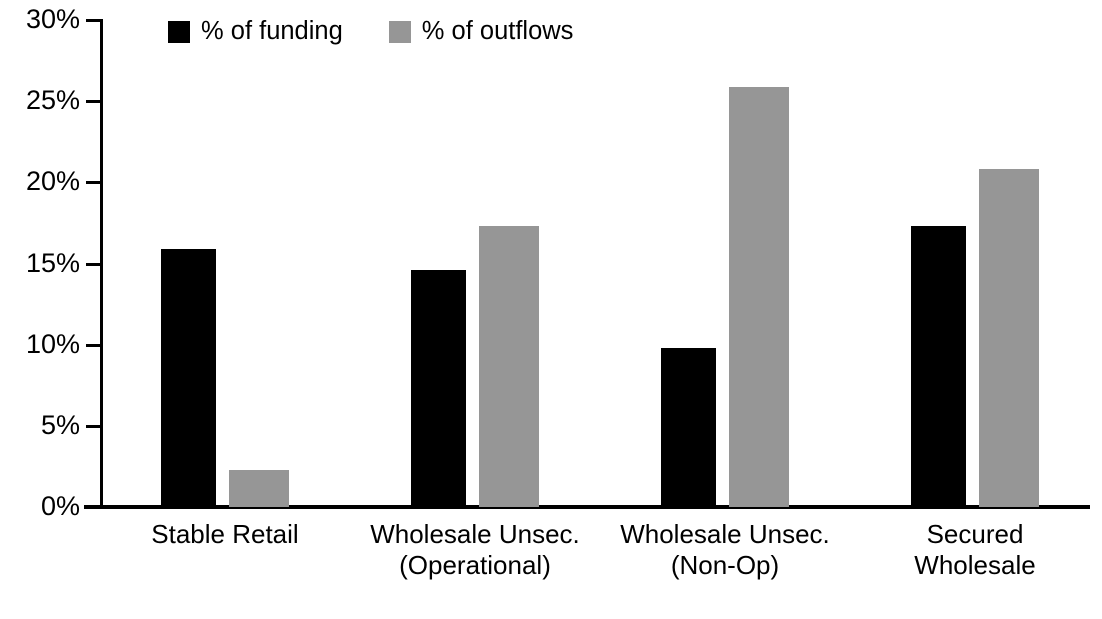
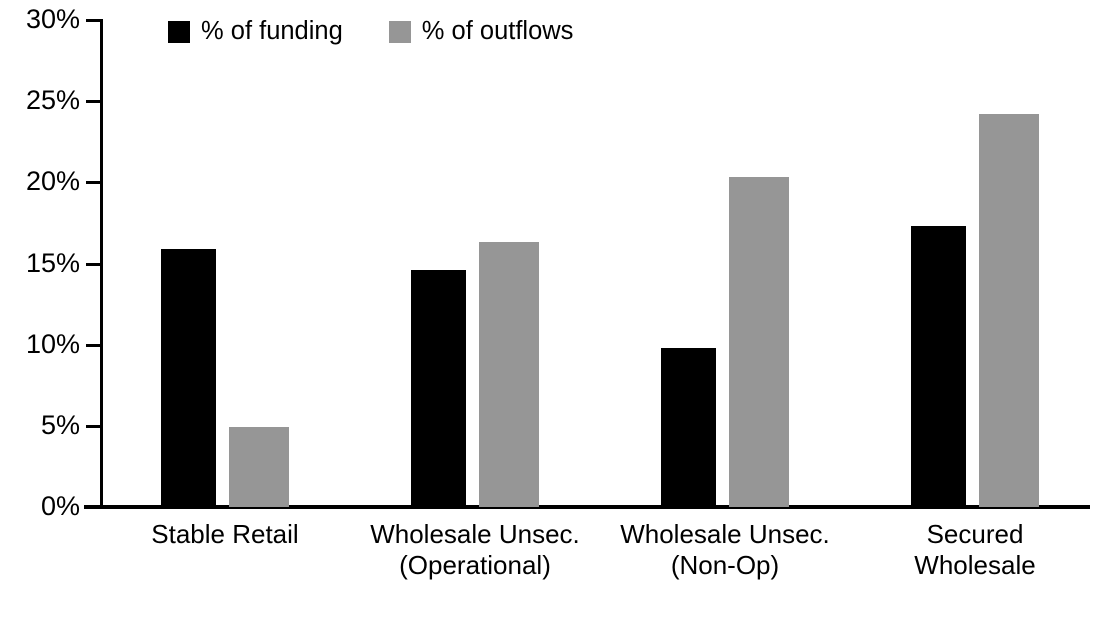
% of outflows/Stable Retail: 2.3% -> 4.9%
% of outflows/Wholesale Unsec. (Operational): 17.3% -> 16.3%
% of outflows/Wholesale Unsec. (Non-Op): 25.9% -> 20.3%
% of outflows/Secured Wholesale: 20.8% -> 24.2%
